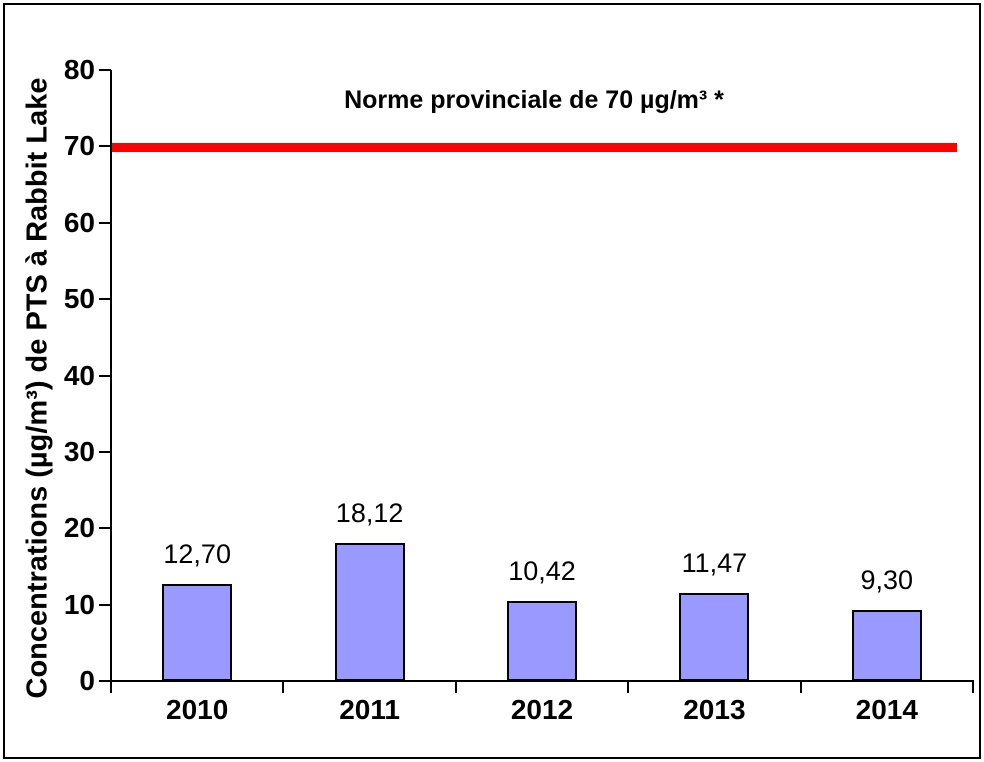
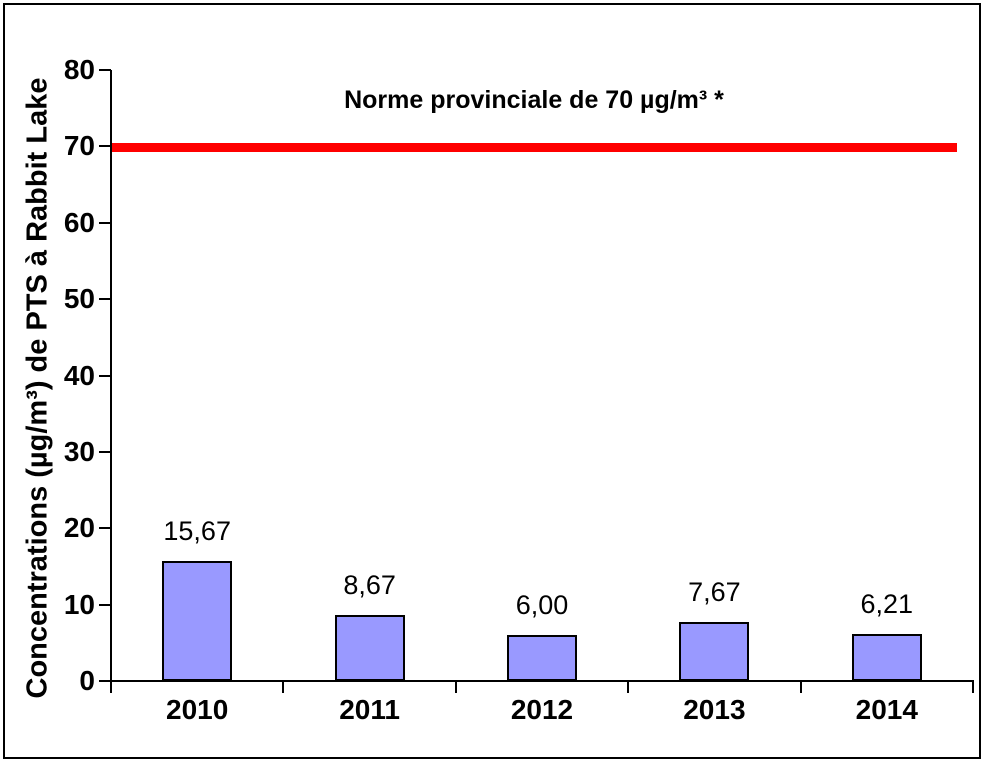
2010: 12,70 -> 15,67
2011: 18,12 -> 8,67
2012: 10,42 -> 6,00
2013: 11,47 -> 7,67
2014: 9,30 -> 6,21
